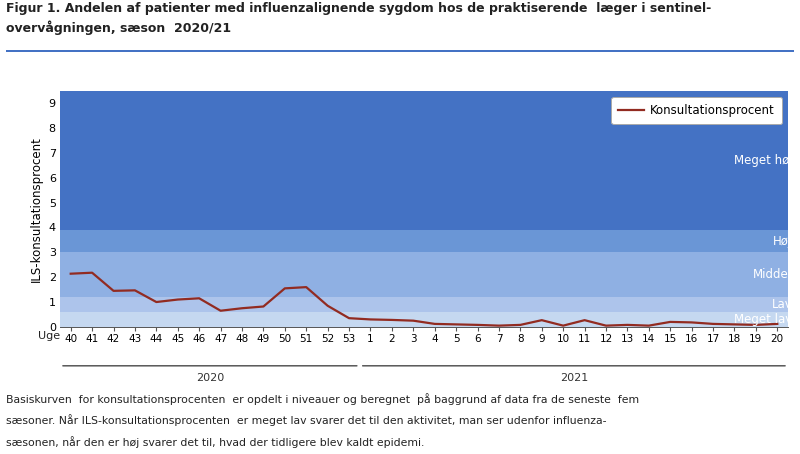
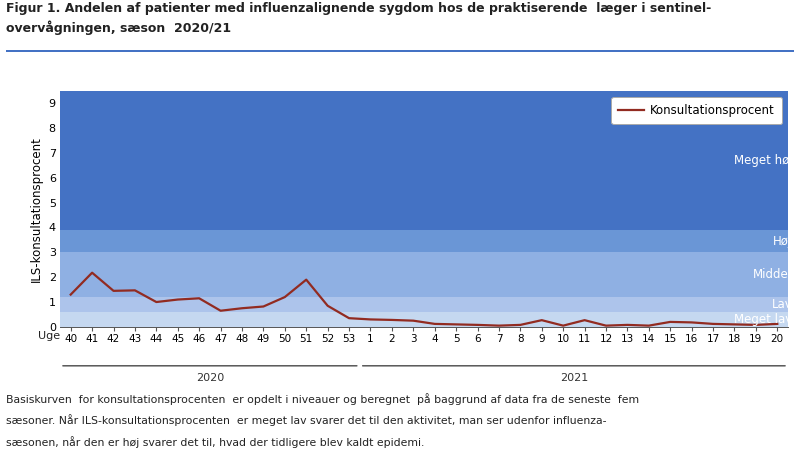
40: 2.14 -> 1.30
50: 1.55 -> 1.20
51: 1.60 -> 1.90
